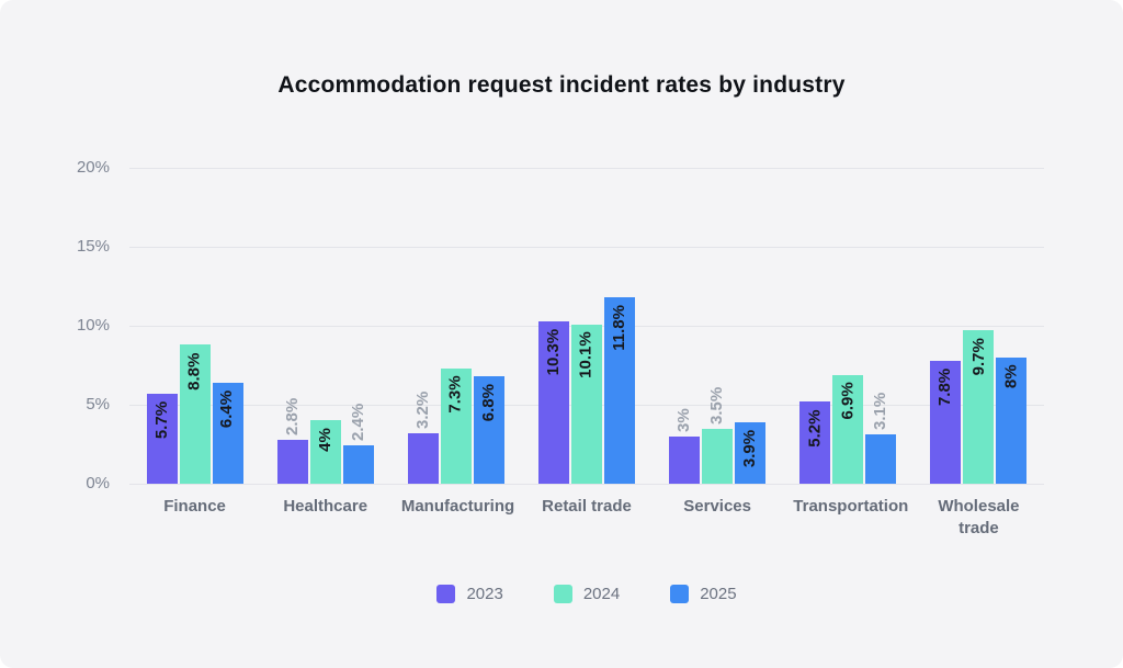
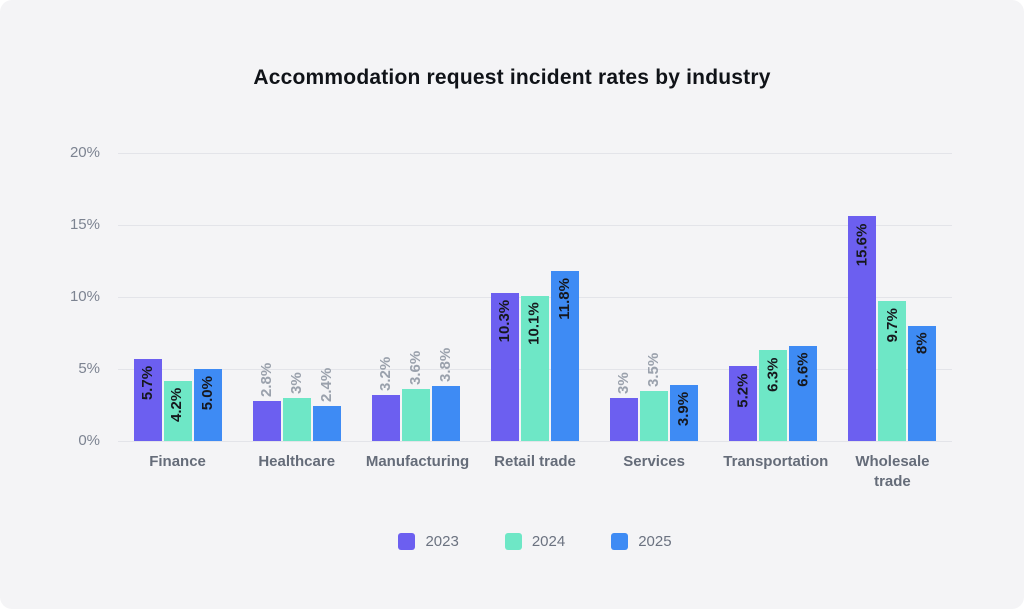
2024/Finance: 8.8% -> 4.2%
2025/Finance: 6.4% -> 5.0%
2024/Healthcare: 4% -> 3%
2024/Manufacturing: 7.3% -> 3.6%
2025/Manufacturing: 6.8% -> 3.8%
2024/Transportation: 6.9% -> 6.3%
2025/Transportation: 3.1% -> 6.6%
2023/Wholesale trade: 7.8% -> 15.6%
